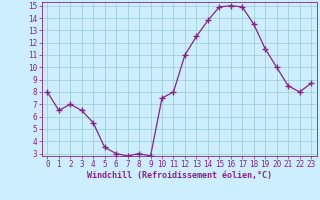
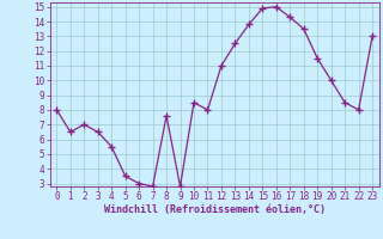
8: 3.0 -> 7.6
10: 7.5 -> 8.5
17: 14.9 -> 14.3
23: 8.7 -> 13.0
